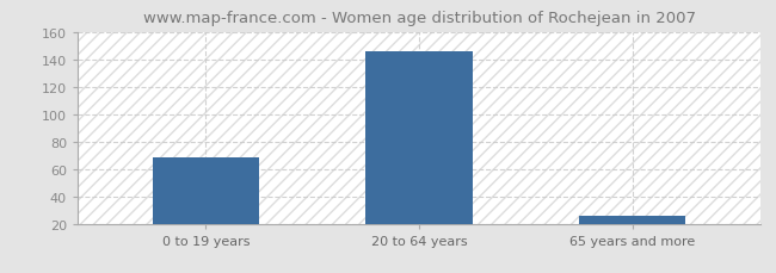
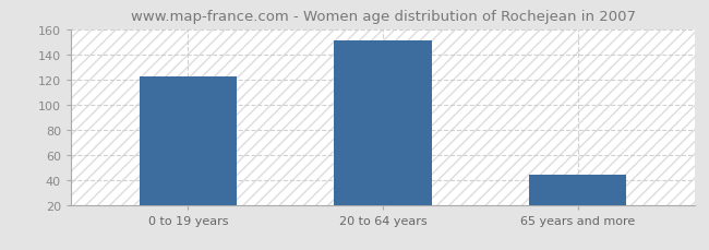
0 to 19 years: 68 -> 122
20 to 64 years: 146 -> 151
65 years and more: 26 -> 44
